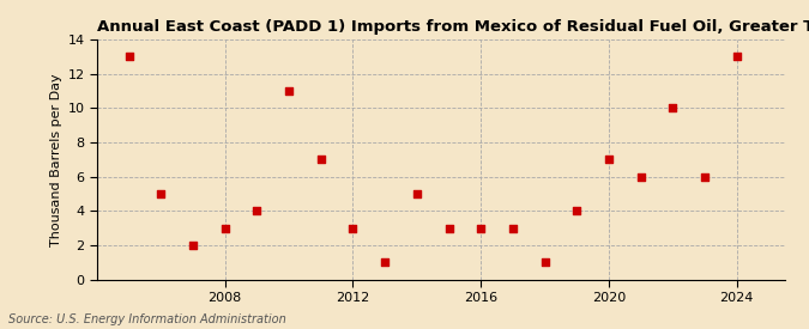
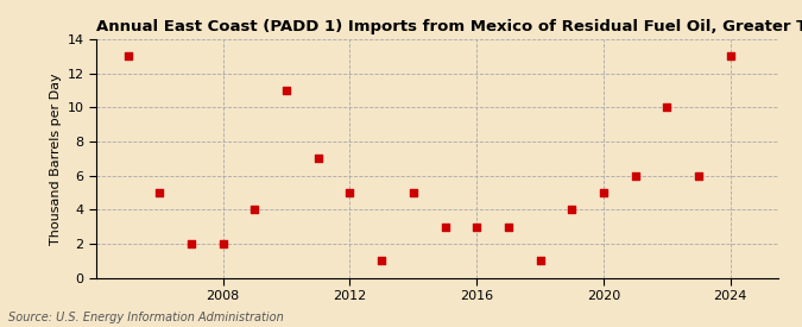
2008: 3 -> 2
2012: 3 -> 5
2020: 7 -> 5
